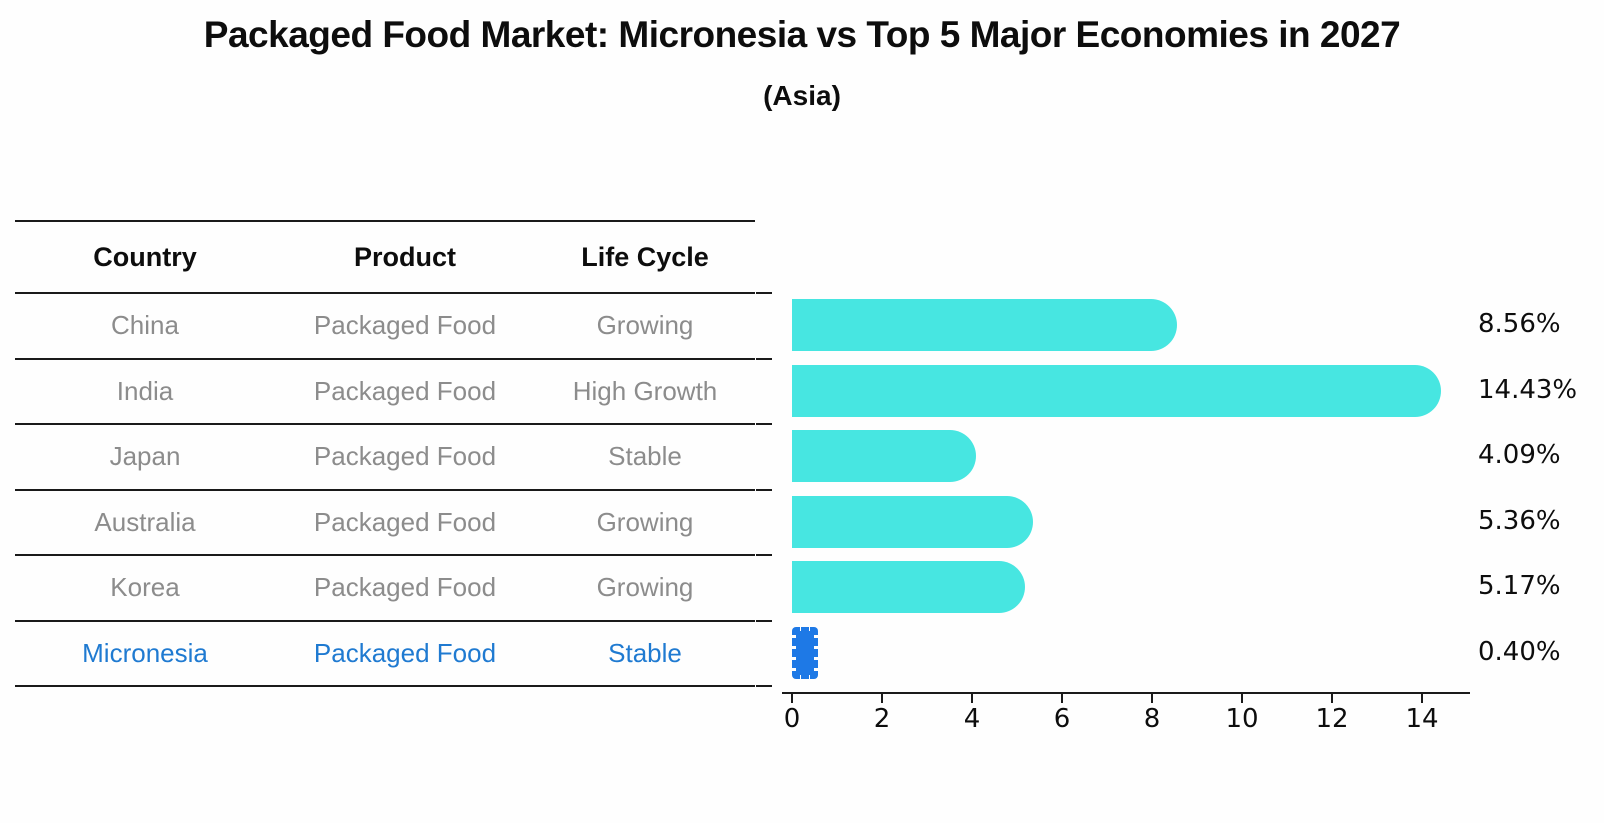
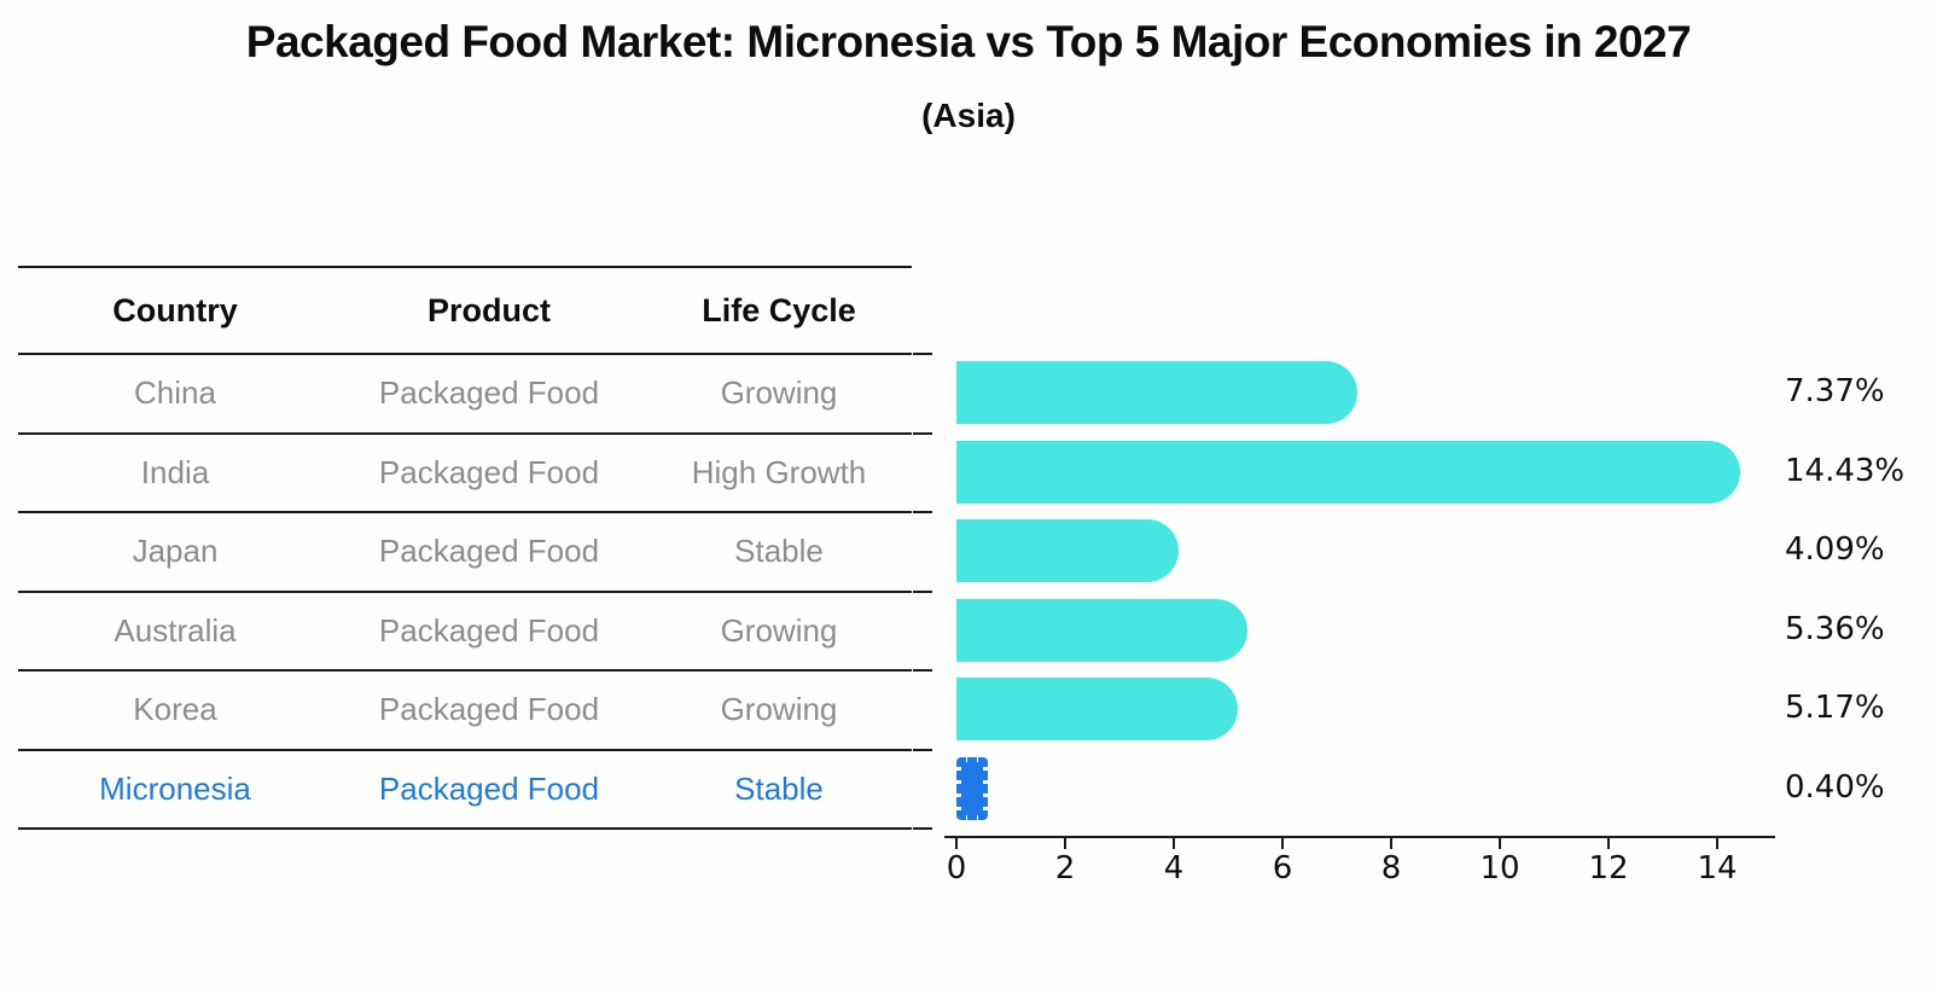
China: 8.56% -> 7.37%
